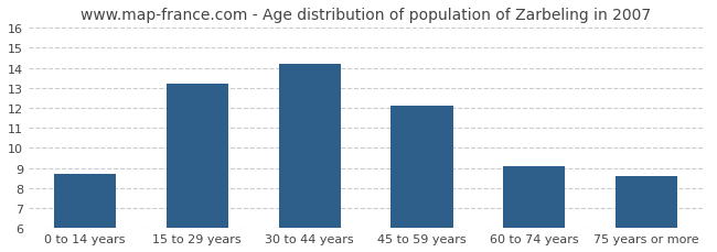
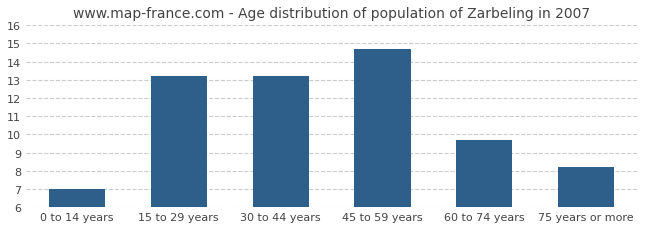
0 to 14 years: 8.7 -> 7.0
30 to 44 years: 14.2 -> 13.2
45 to 59 years: 12.1 -> 14.7
60 to 74 years: 9.1 -> 9.7
75 years or more: 8.6 -> 8.2
